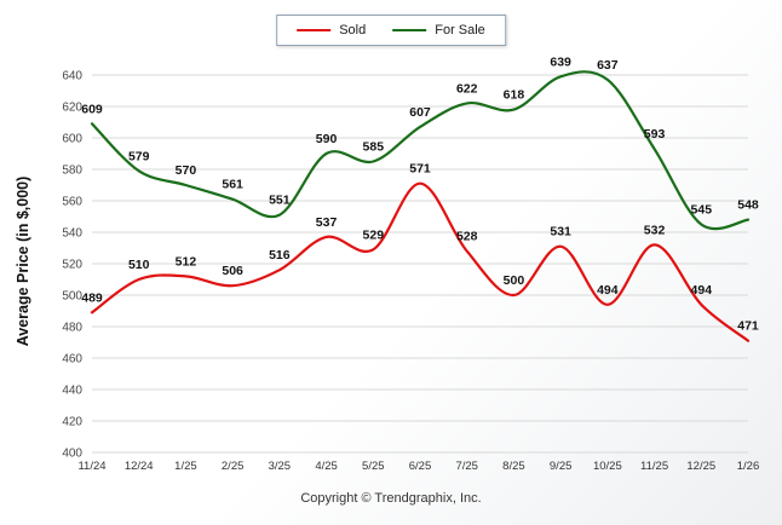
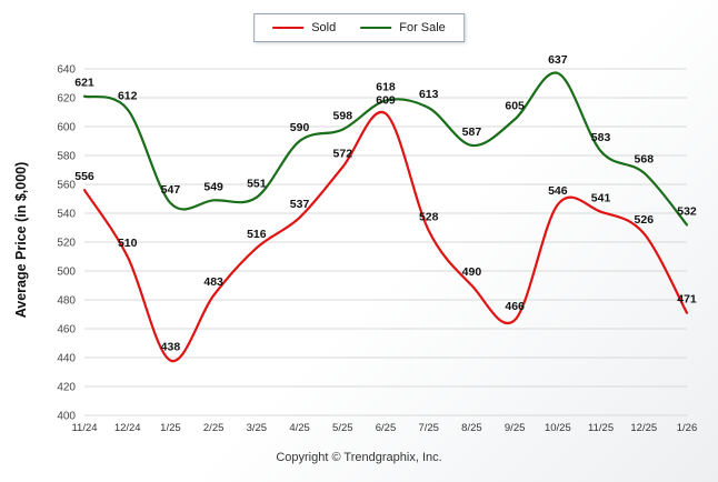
Sold/11/24: 489 -> 556
For Sale/11/24: 609 -> 621
For Sale/12/24: 579 -> 612
Sold/1/25: 512 -> 438
For Sale/1/25: 570 -> 547
Sold/2/25: 506 -> 483
For Sale/2/25: 561 -> 549
Sold/5/25: 529 -> 572
For Sale/5/25: 585 -> 598
Sold/6/25: 571 -> 609
For Sale/6/25: 607 -> 618
For Sale/7/25: 622 -> 613
Sold/8/25: 500 -> 490
For Sale/8/25: 618 -> 587
Sold/9/25: 531 -> 466
For Sale/9/25: 639 -> 605
Sold/10/25: 494 -> 546
Sold/11/25: 532 -> 541
For Sale/11/25: 593 -> 583
Sold/12/25: 494 -> 526
For Sale/12/25: 545 -> 568
For Sale/1/26: 548 -> 532
